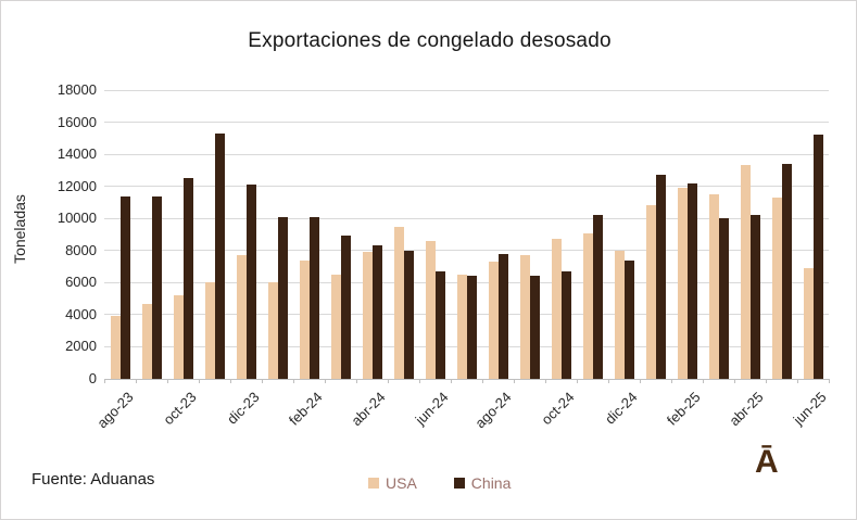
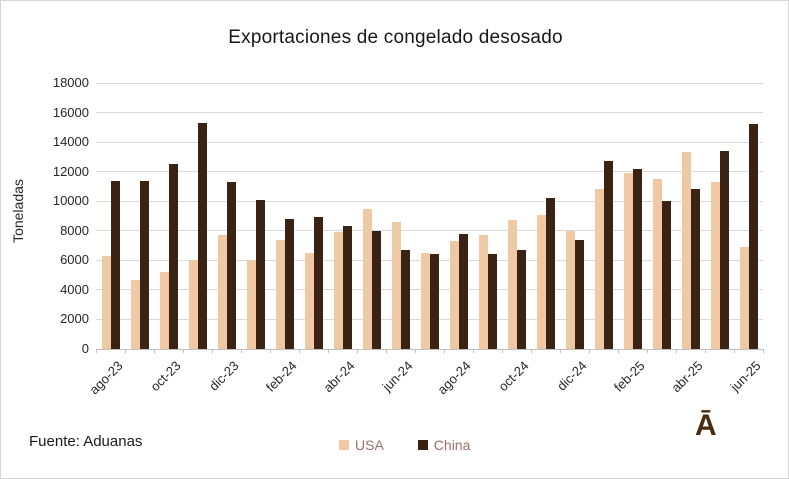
USA/ago-23: 3900 -> 6300
China/dic-23: 12100 -> 11300
China/feb-24: 10100 -> 8800
China/abr-25: 10200 -> 10800
